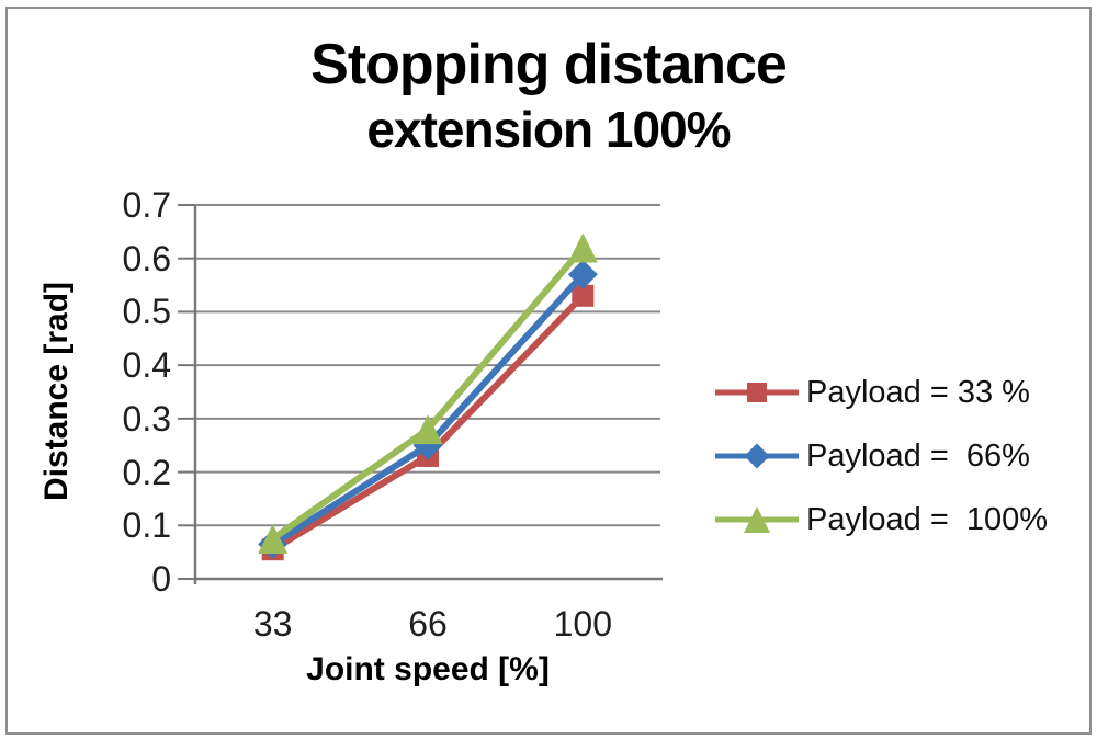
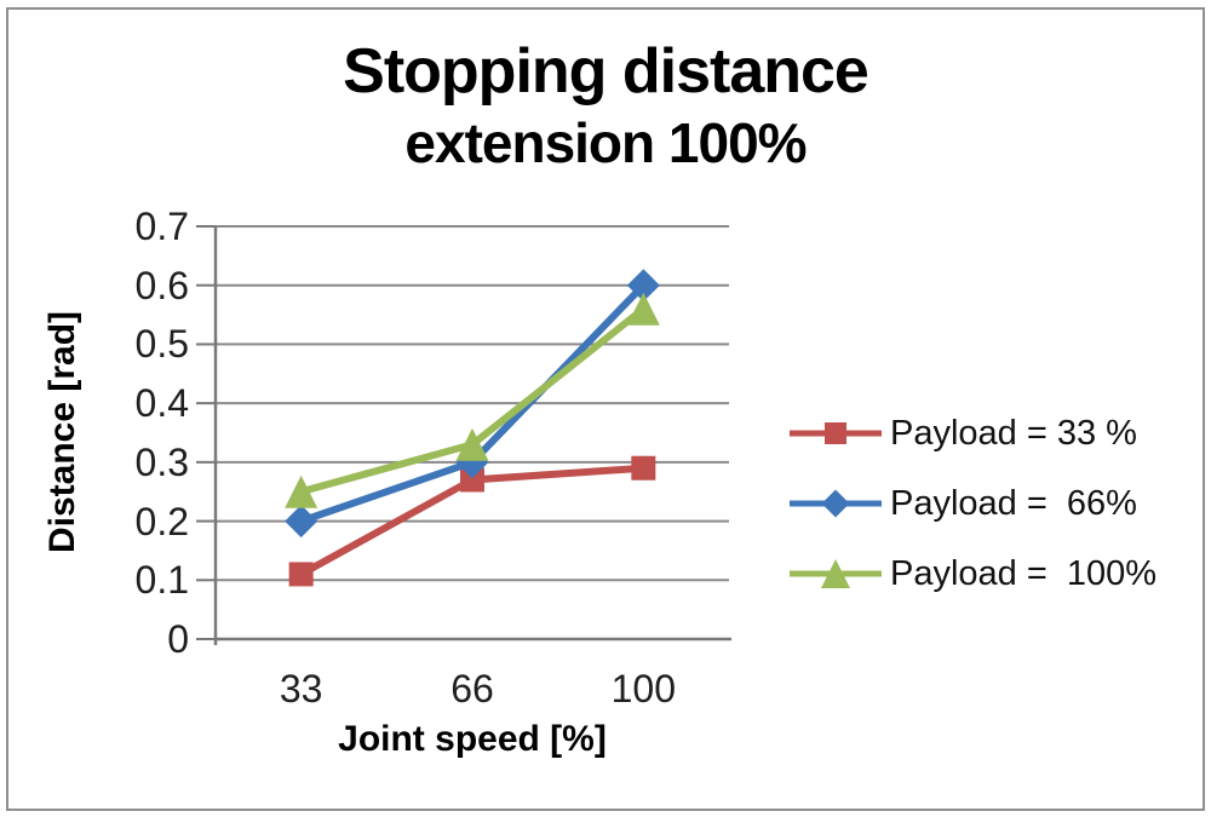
Payload = 33 %/33: 0.06 -> 0.11
Payload = 66%/33: 0.07 -> 0.20
Payload = 100%/33: 0.07 -> 0.25
Payload = 33 %/66: 0.23 -> 0.27
Payload = 66%/66: 0.25 -> 0.30
Payload = 100%/66: 0.28 -> 0.33
Payload = 33 %/100: 0.53 -> 0.29
Payload = 66%/100: 0.57 -> 0.60
Payload = 100%/100: 0.62 -> 0.56
